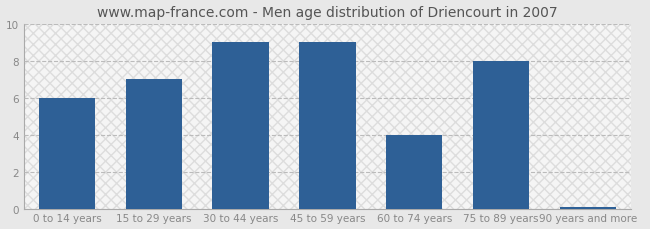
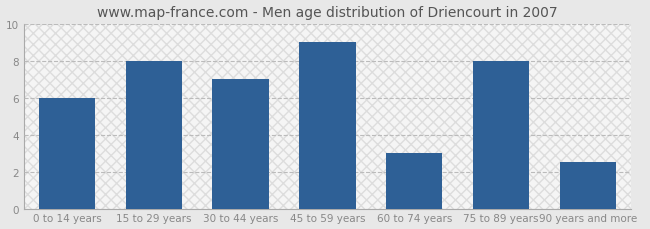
15 to 29 years: 7.0 -> 8.0
30 to 44 years: 9.0 -> 7.0
60 to 74 years: 4.0 -> 3.0
90 years and more: 0.1 -> 2.5
